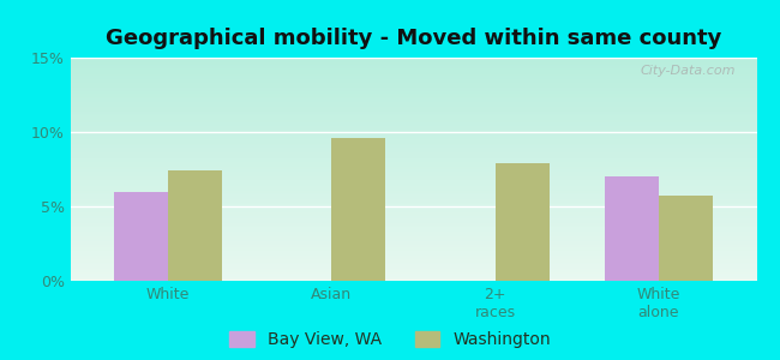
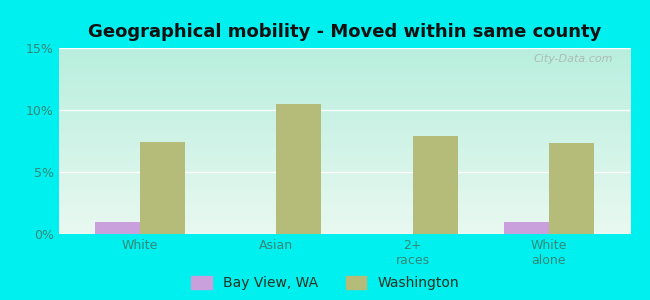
Bay View, WA/White: 6% -> 1%
Washington/Asian: 9.6% -> 10.5%
Bay View, WA/White alone: 7% -> 1%
Washington/White alone: 5.7% -> 7.3%
